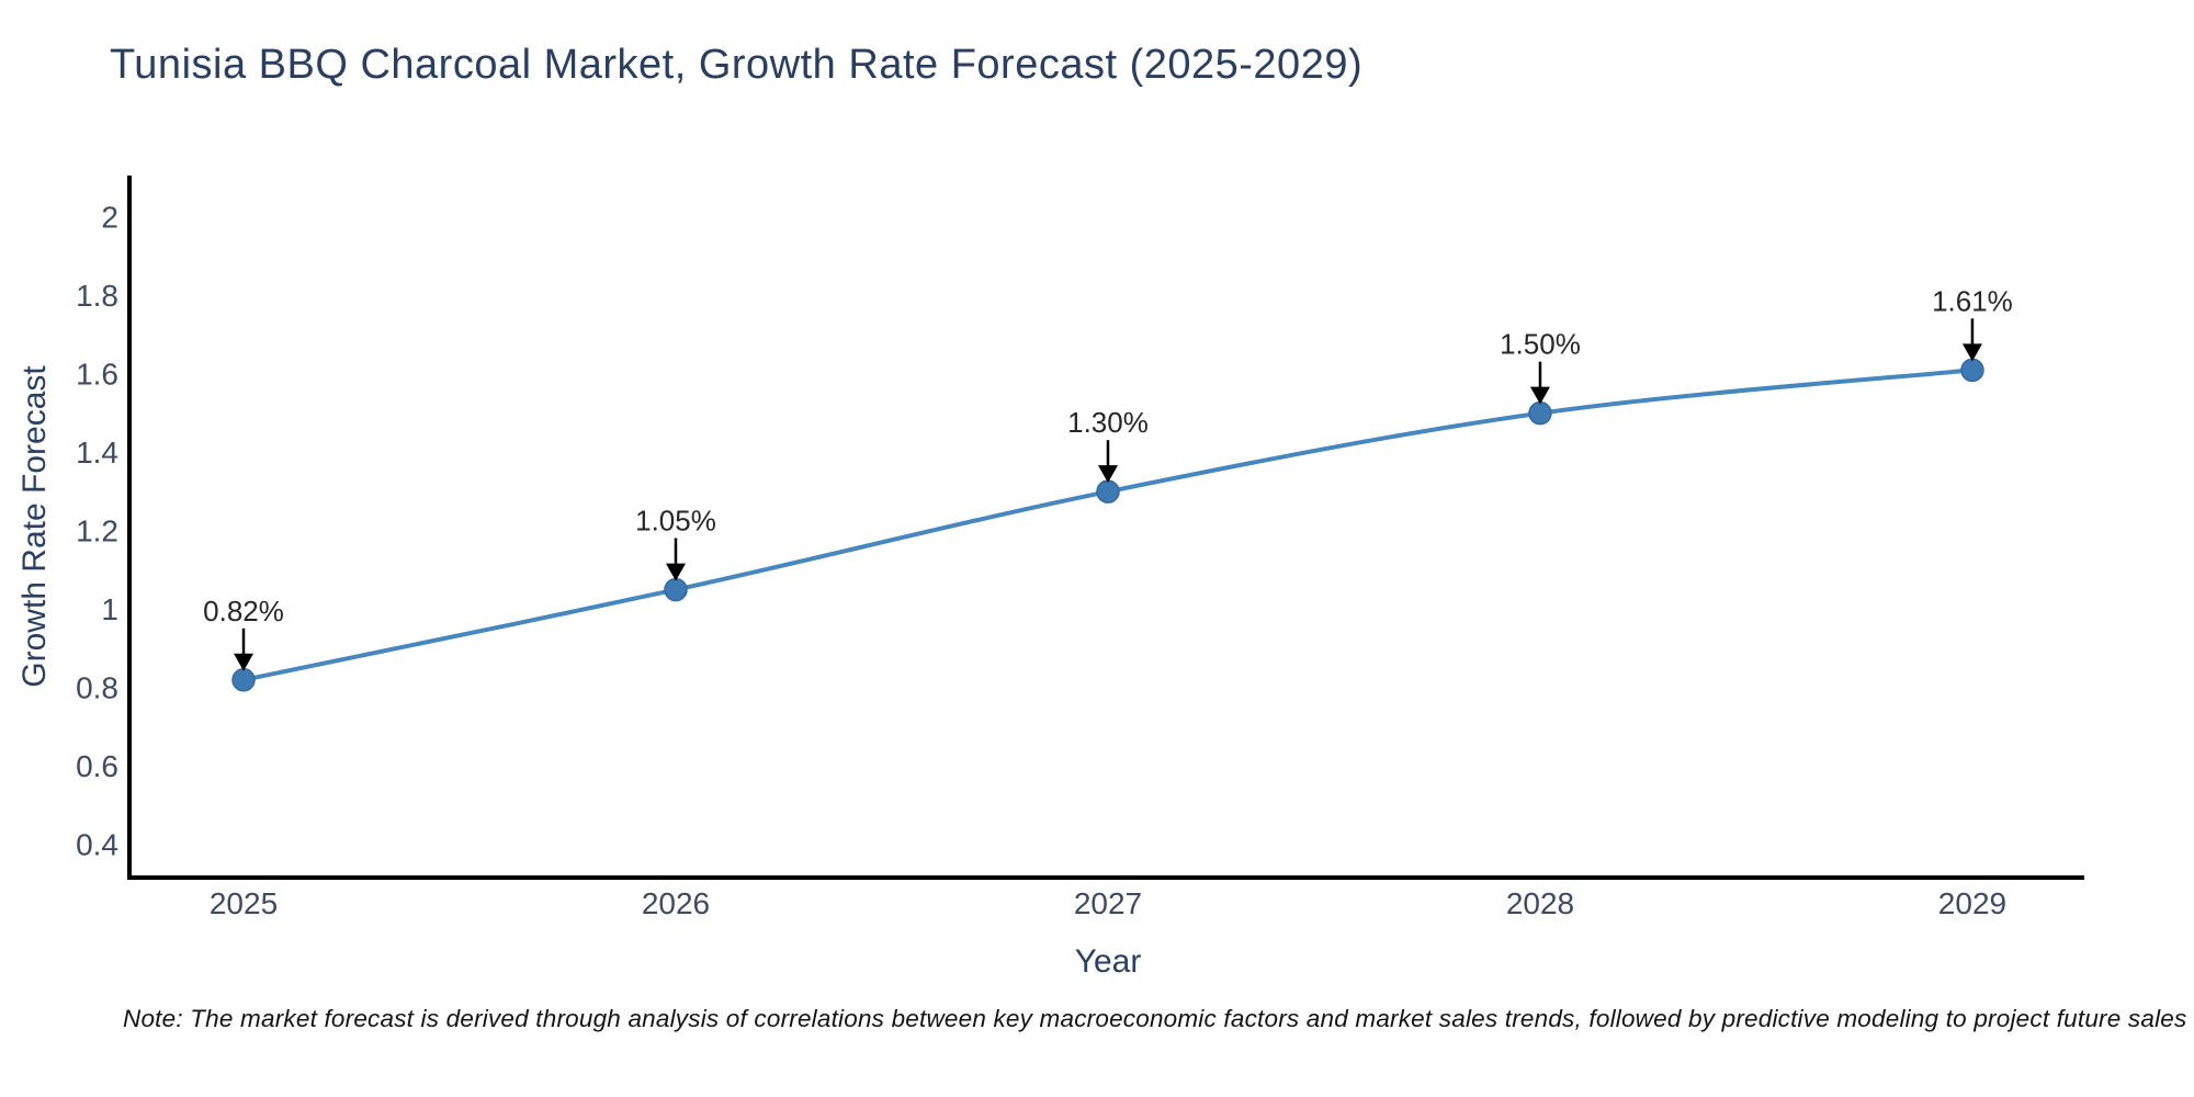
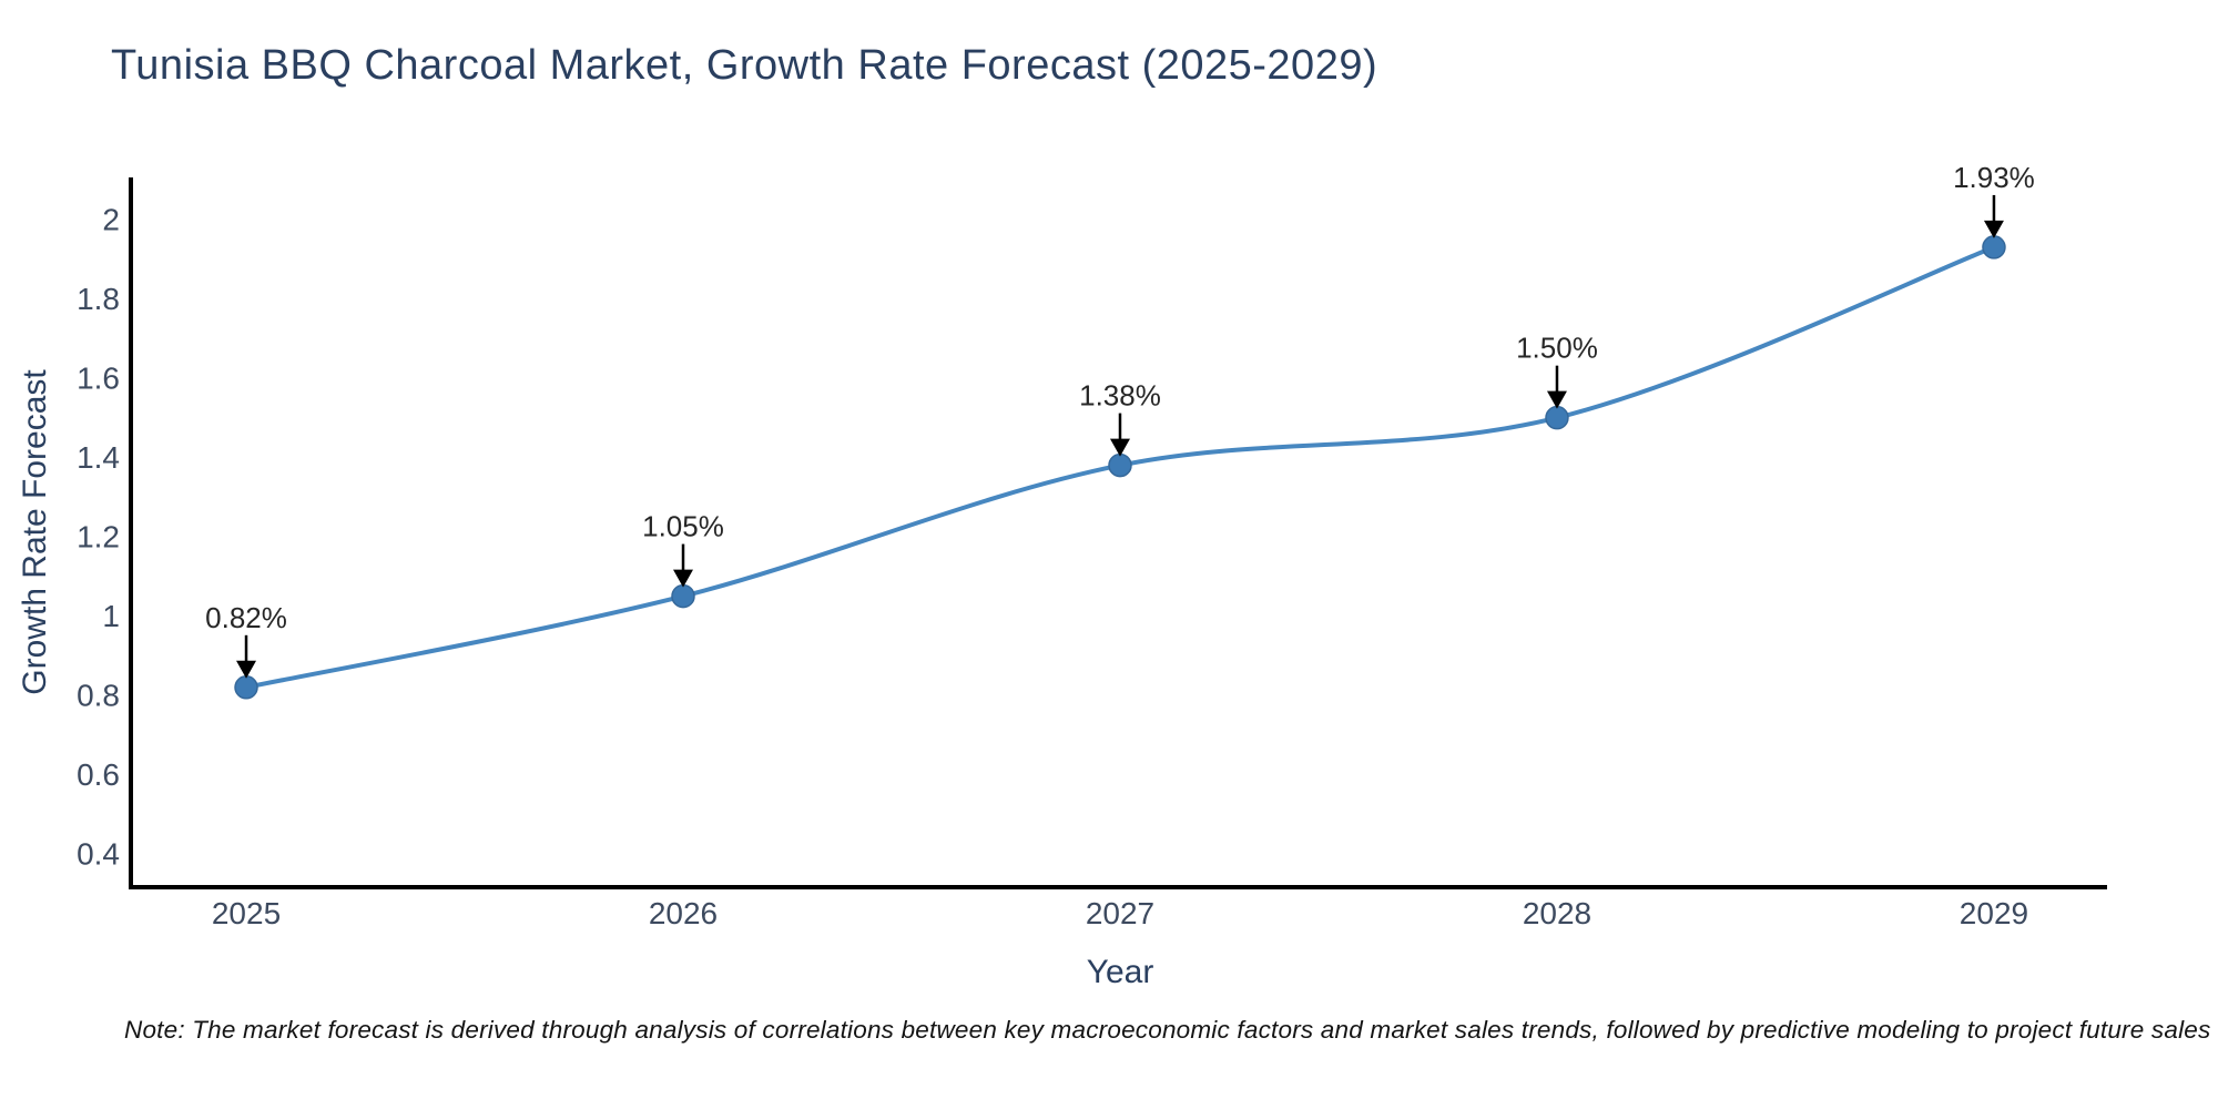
2027: 1.30% -> 1.38%
2029: 1.61% -> 1.93%
